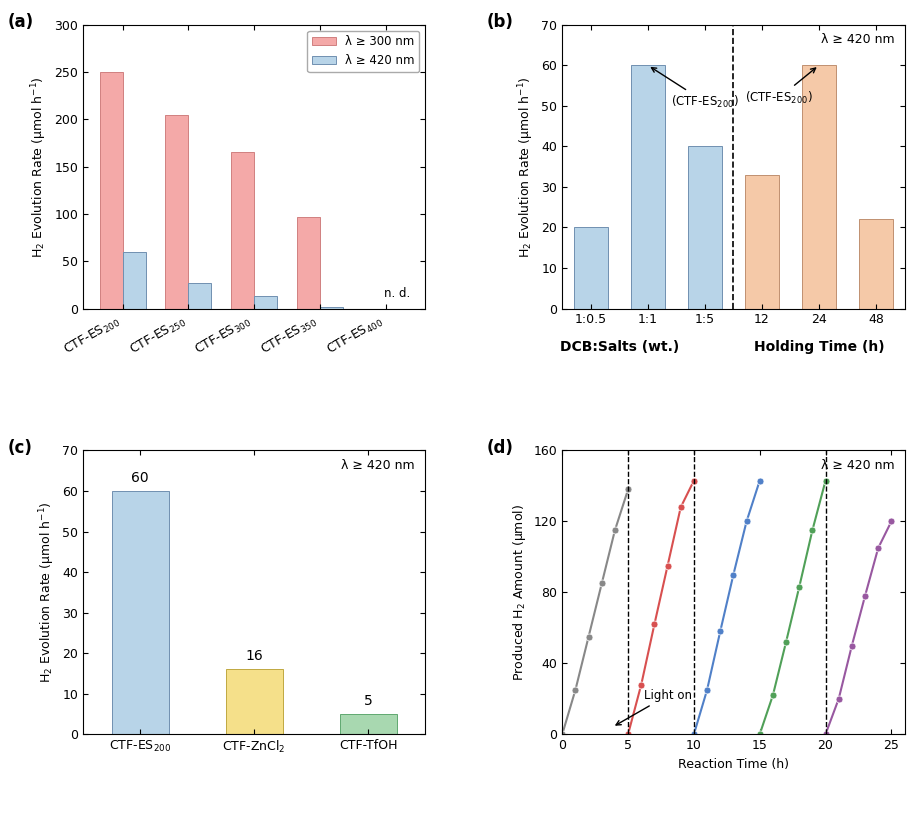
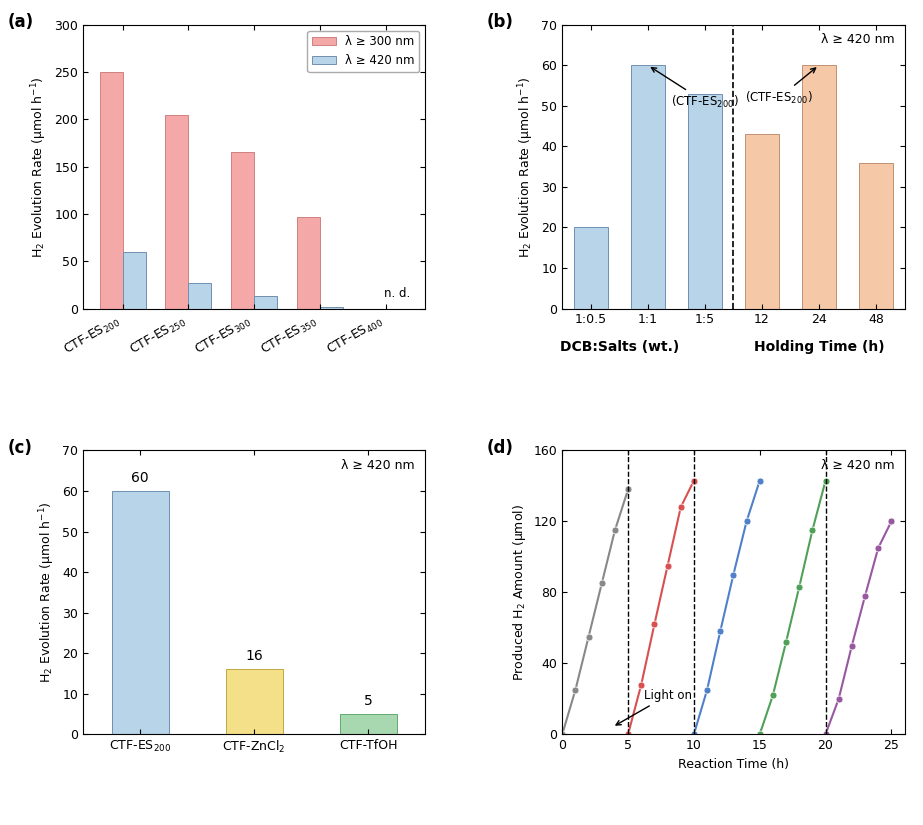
1:5: 40 -> 53
12: 33 -> 43
48: 22 -> 36
